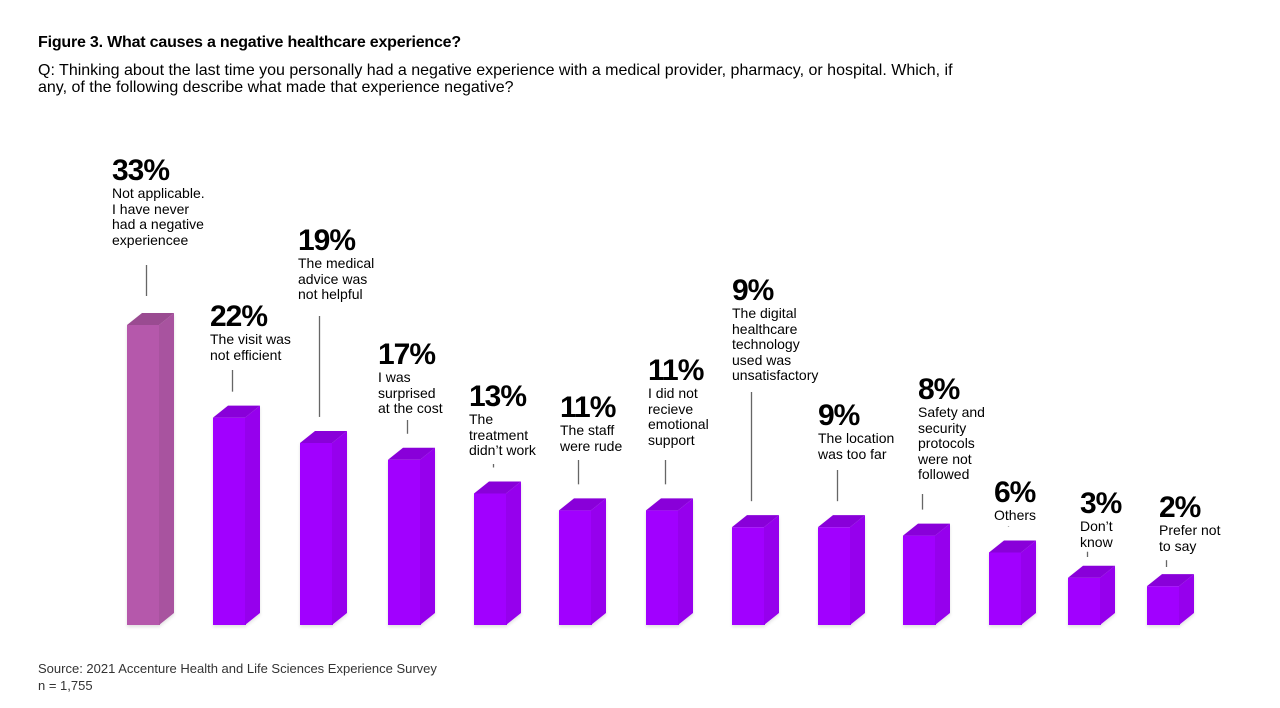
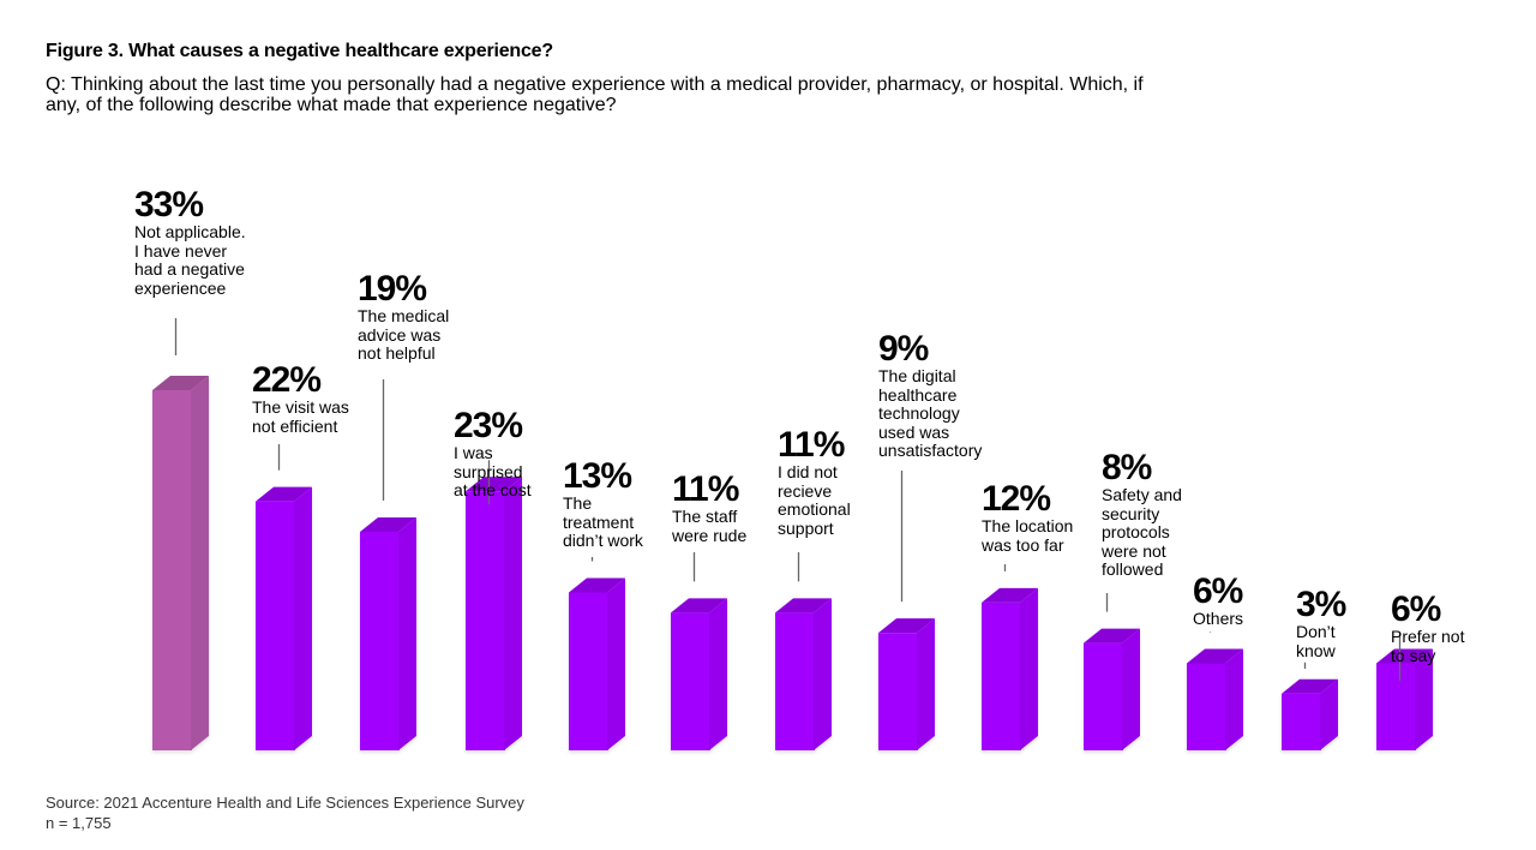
I was surprised at the cost: 17% -> 23%
The location was too far: 9% -> 12%
Prefer not to say: 2% -> 6%
